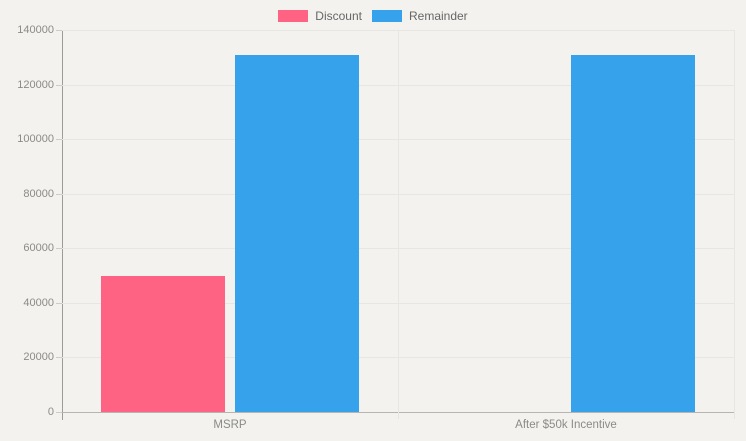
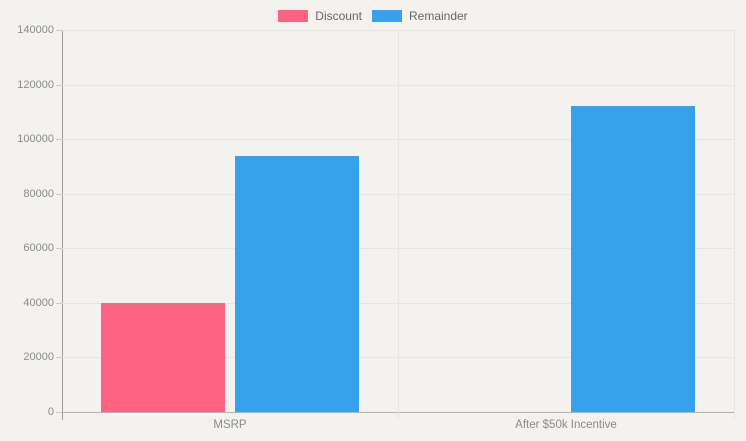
Discount/MSRP: 50000 -> 40000
Remainder/MSRP: 131000 -> 94000
Remainder/After $50k Incentive: 131000 -> 112000
